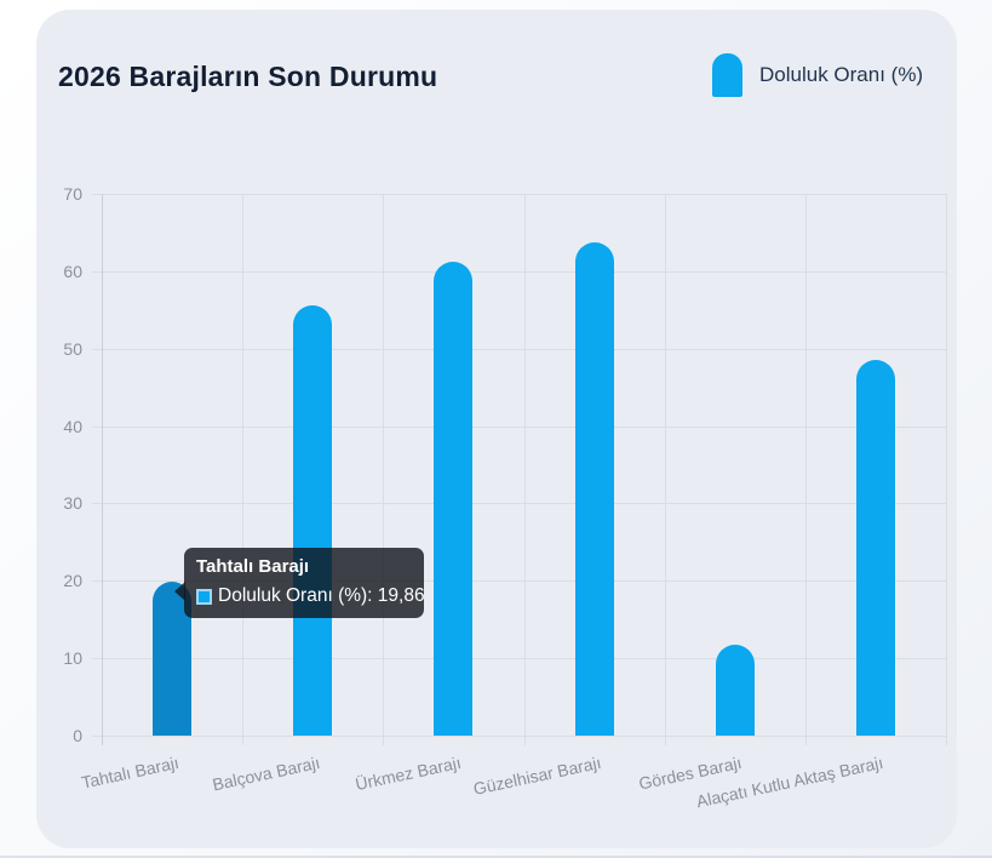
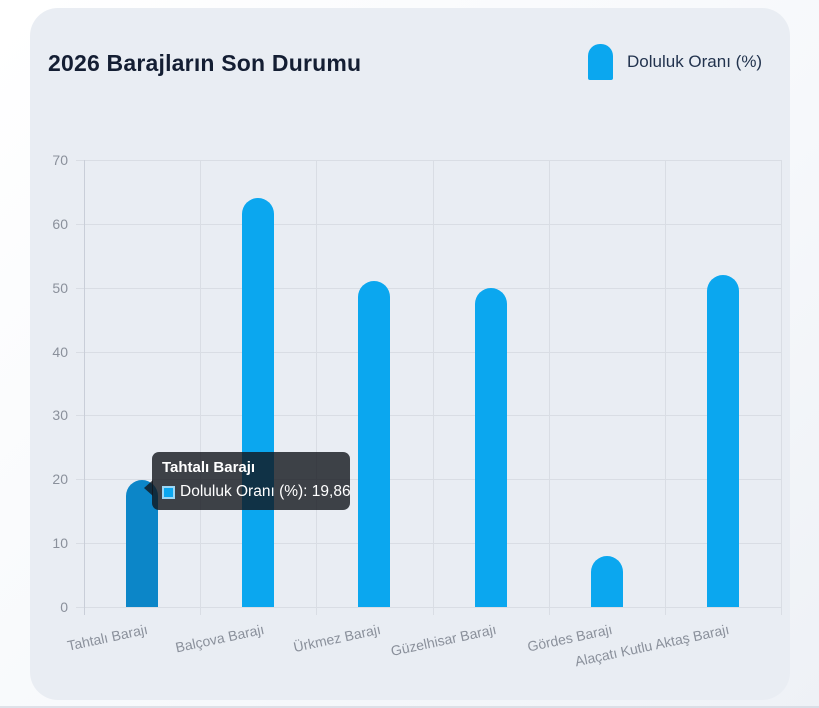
Balçova Barajı: 56 -> 64
Ürkmez Barajı: 61 -> 51
Güzelhisar Barajı: 64 -> 50
Gördes Barajı: 12 -> 8
Alaçatı Kutlu Aktaş Barajı: 48 -> 52
